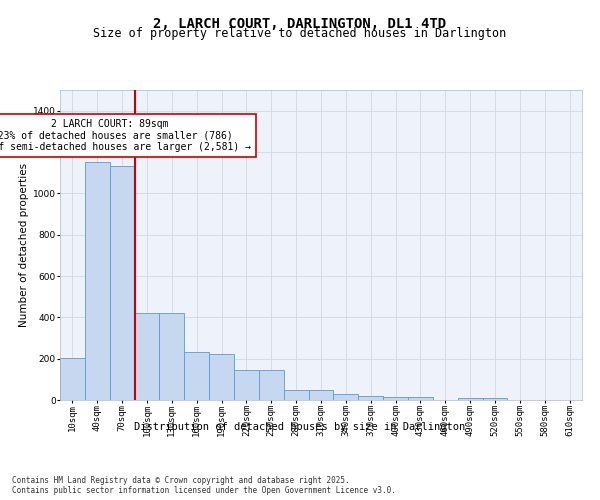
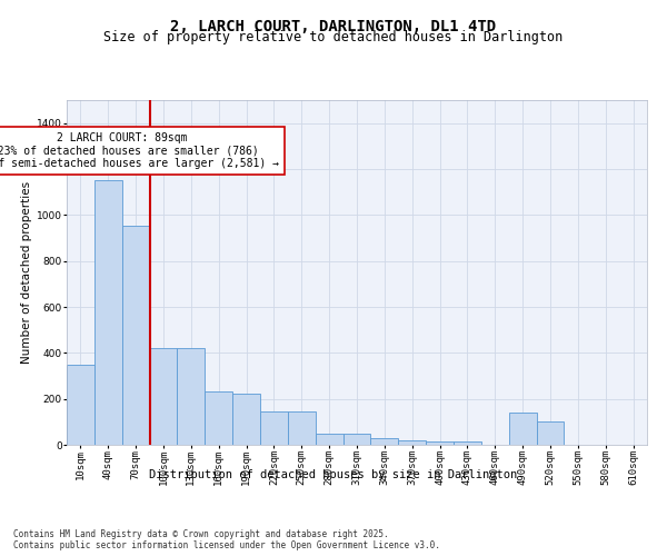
10sqm: 205 -> 350
70sqm: 1130 -> 955
490sqm: 10 -> 140
520sqm: 10 -> 100
